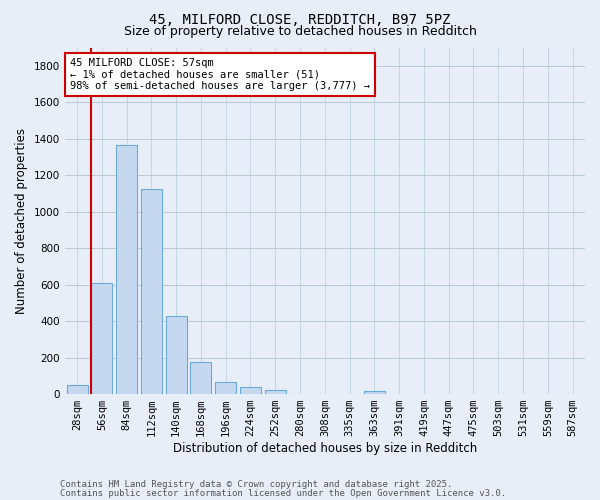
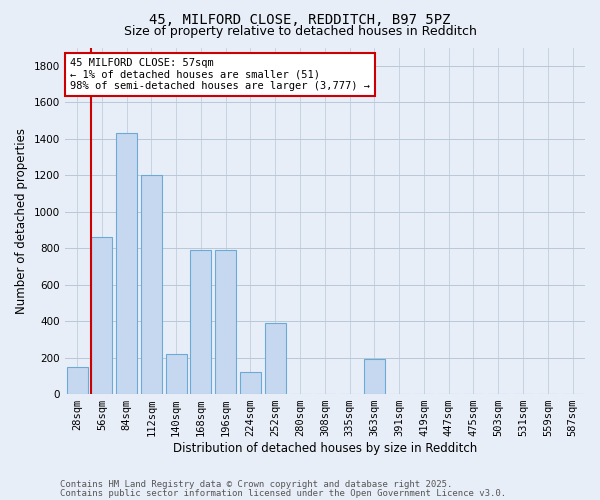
28sqm: 50 -> 150
56sqm: 610 -> 860
84sqm: 1360 -> 1430
112sqm: 1120 -> 1200
140sqm: 430 -> 220
168sqm: 180 -> 790
196sqm: 60 -> 790
224sqm: 40 -> 120
252sqm: 20 -> 390
363sqm: 20 -> 190
